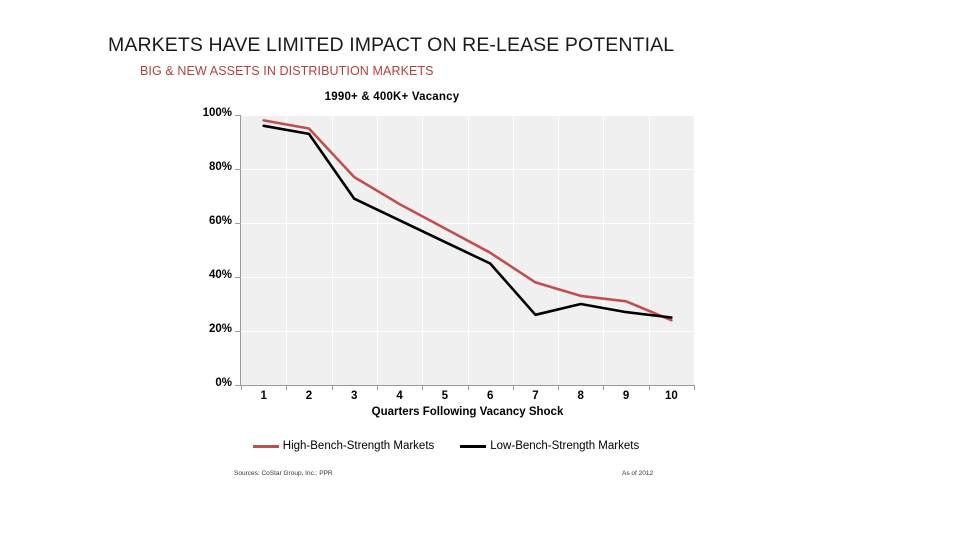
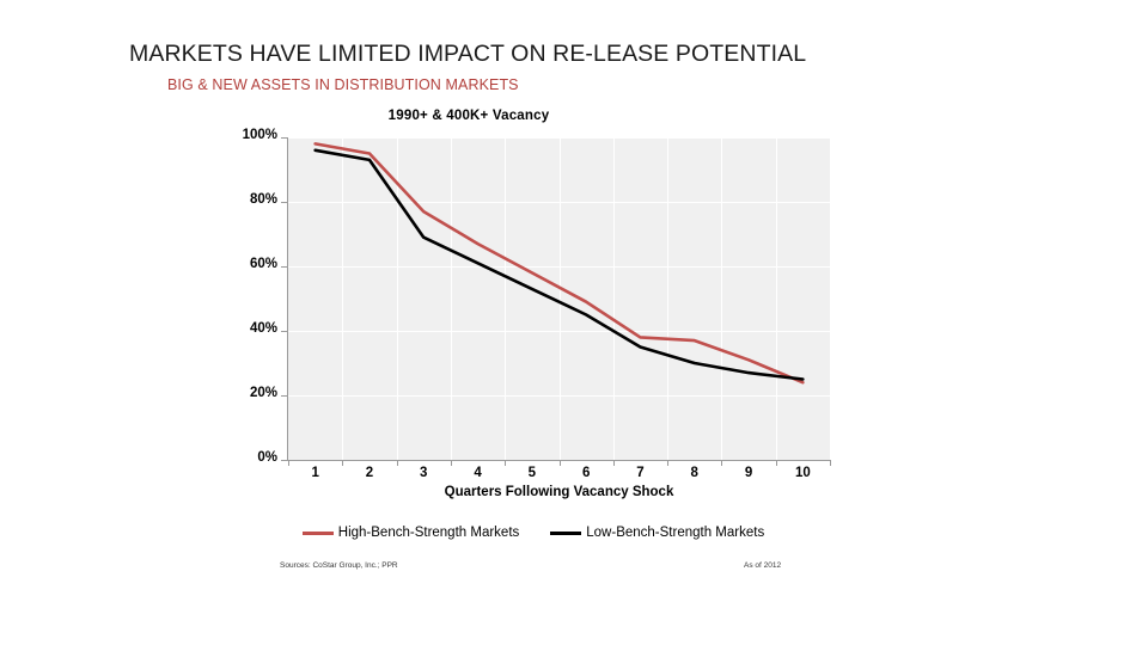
Low-Bench-Strength Markets/7: 26% -> 35%
High-Bench-Strength Markets/8: 33% -> 37%
